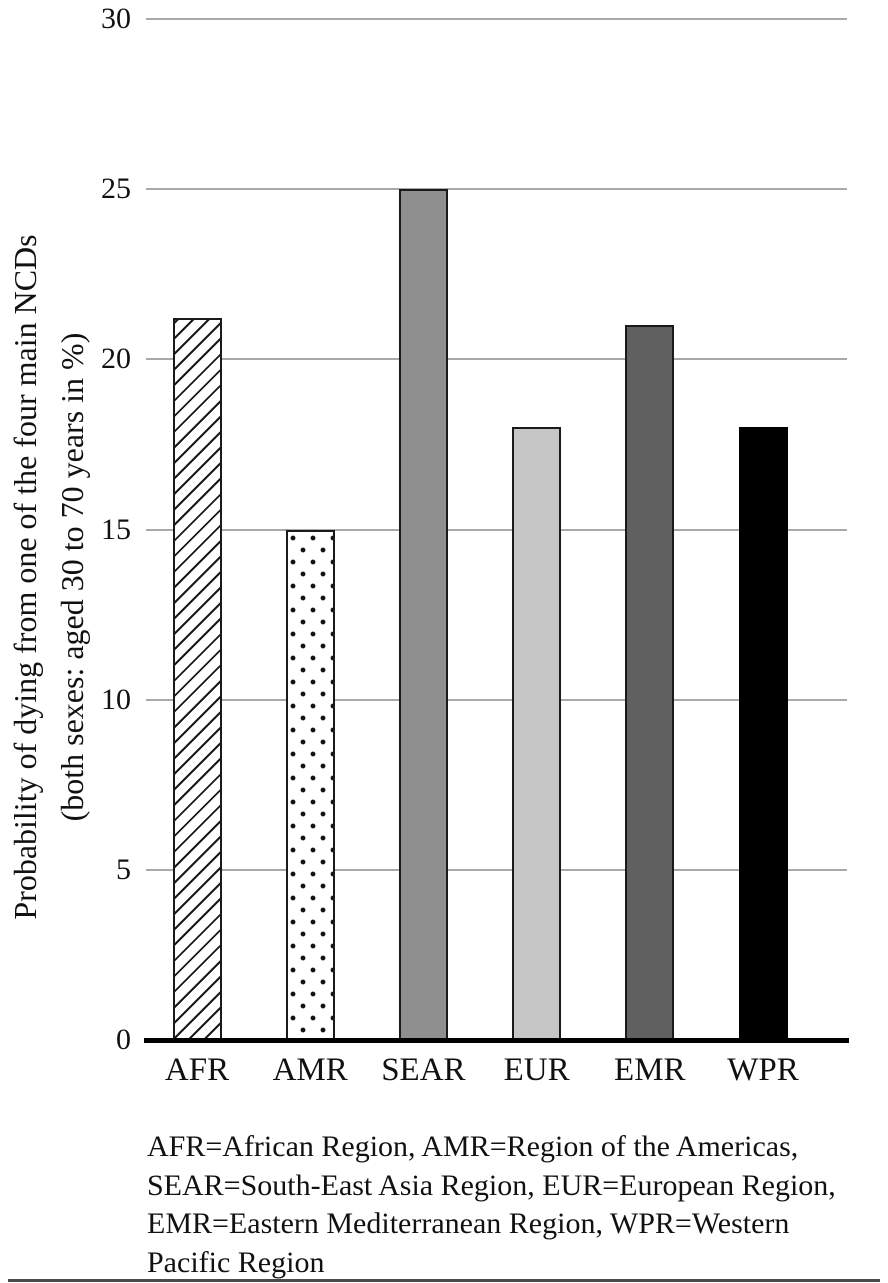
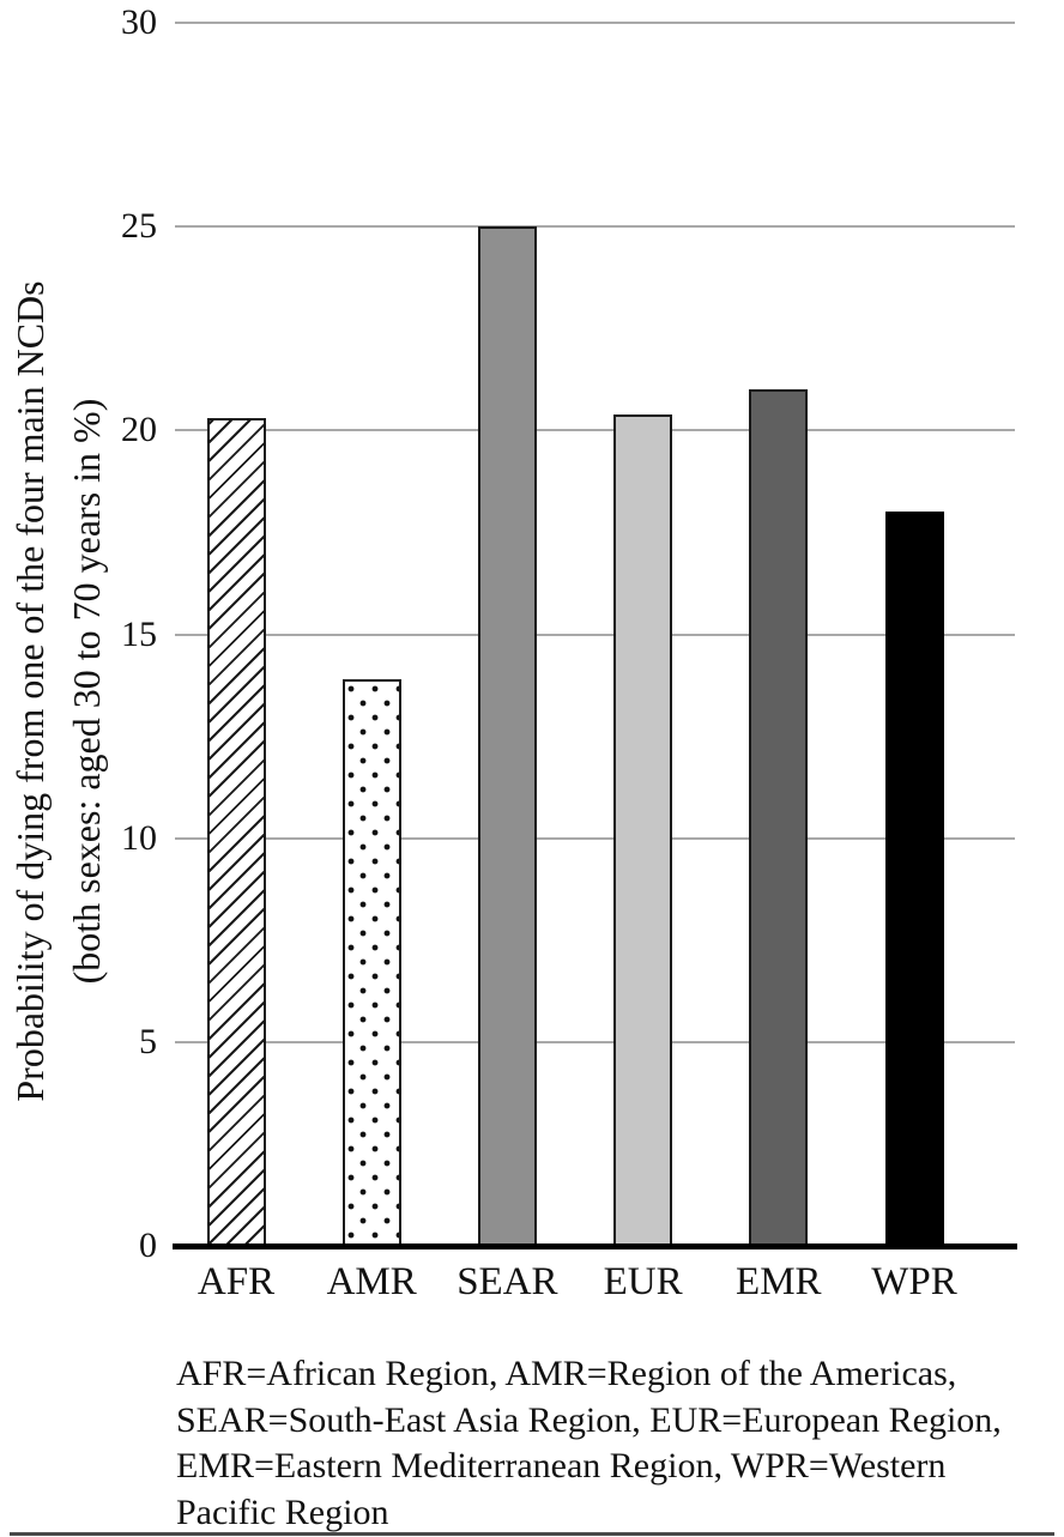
AFR: 21.2 -> 20.3
AMR: 15.0 -> 13.9
EUR: 18.0 -> 20.4
